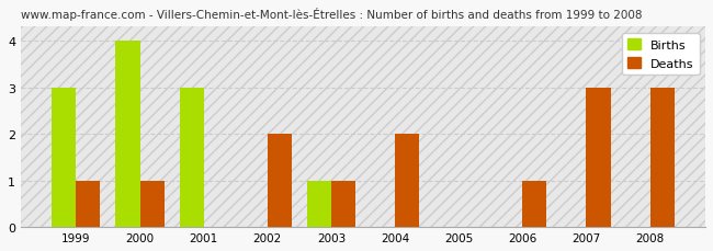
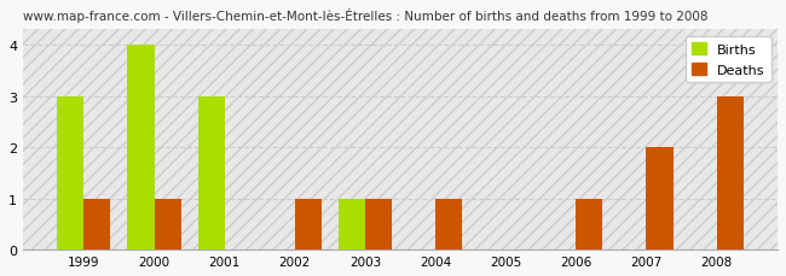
Deaths/2002: 2 -> 1
Deaths/2004: 2 -> 1
Deaths/2007: 3 -> 2
